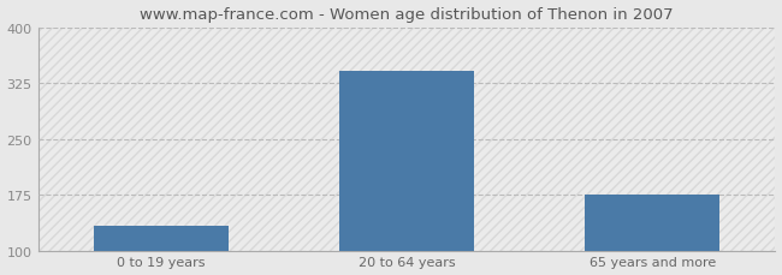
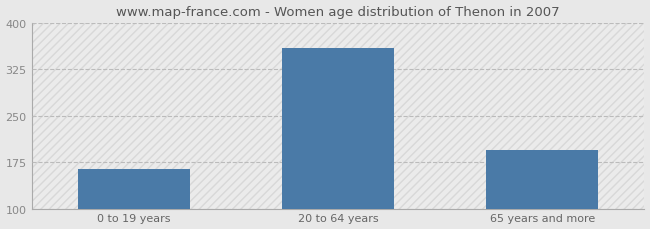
0 to 19 years: 133 -> 164
20 to 64 years: 341 -> 360
65 years and more: 176 -> 194
